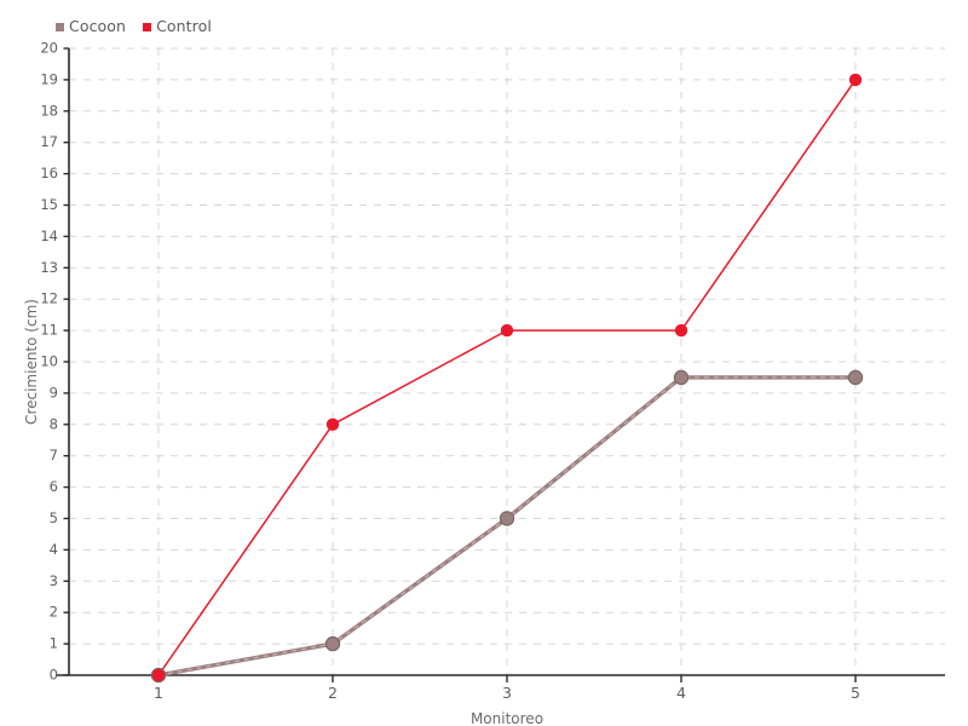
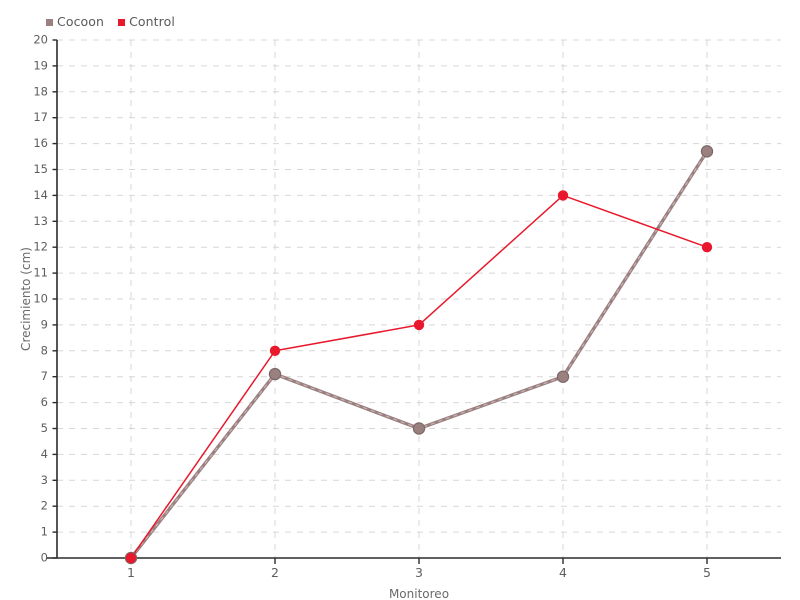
Cocoon/2: 1.0 -> 7.1
Control/3: 11 -> 9
Cocoon/4: 9.5 -> 7.0
Control/4: 11 -> 14
Cocoon/5: 9.5 -> 15.7
Control/5: 19 -> 12
